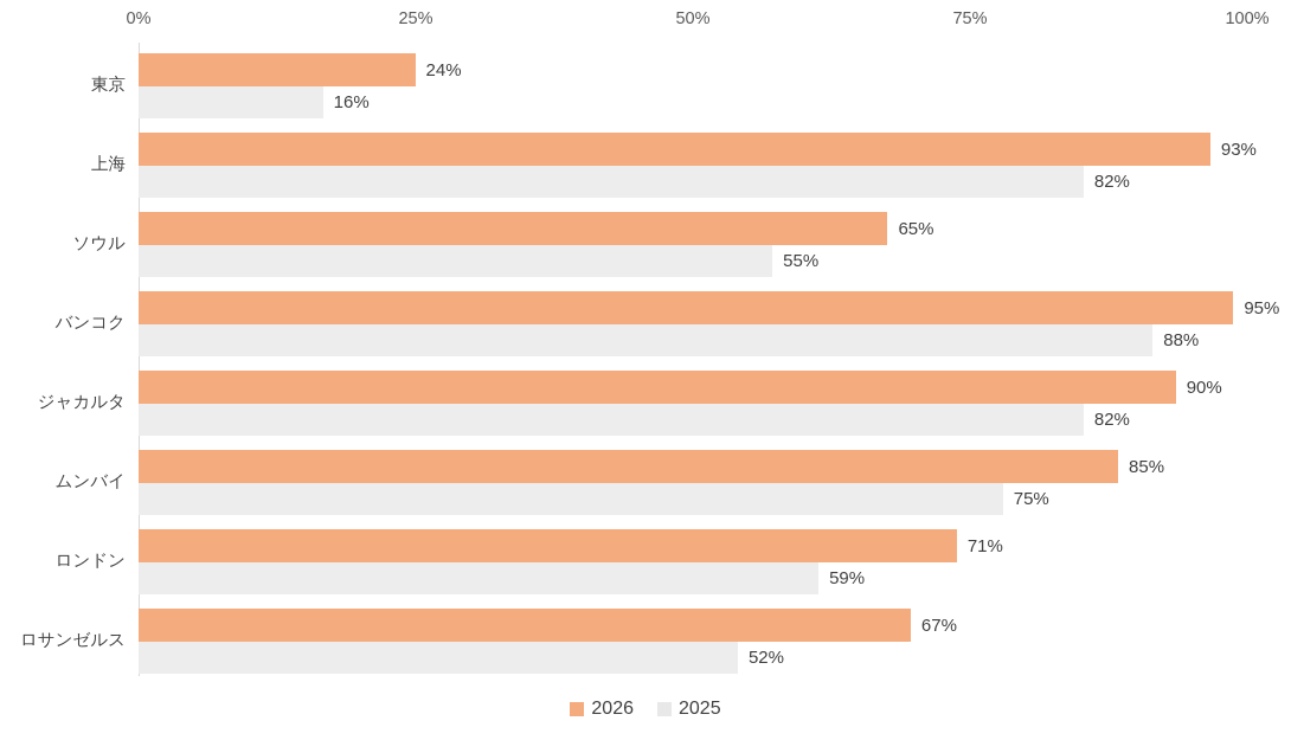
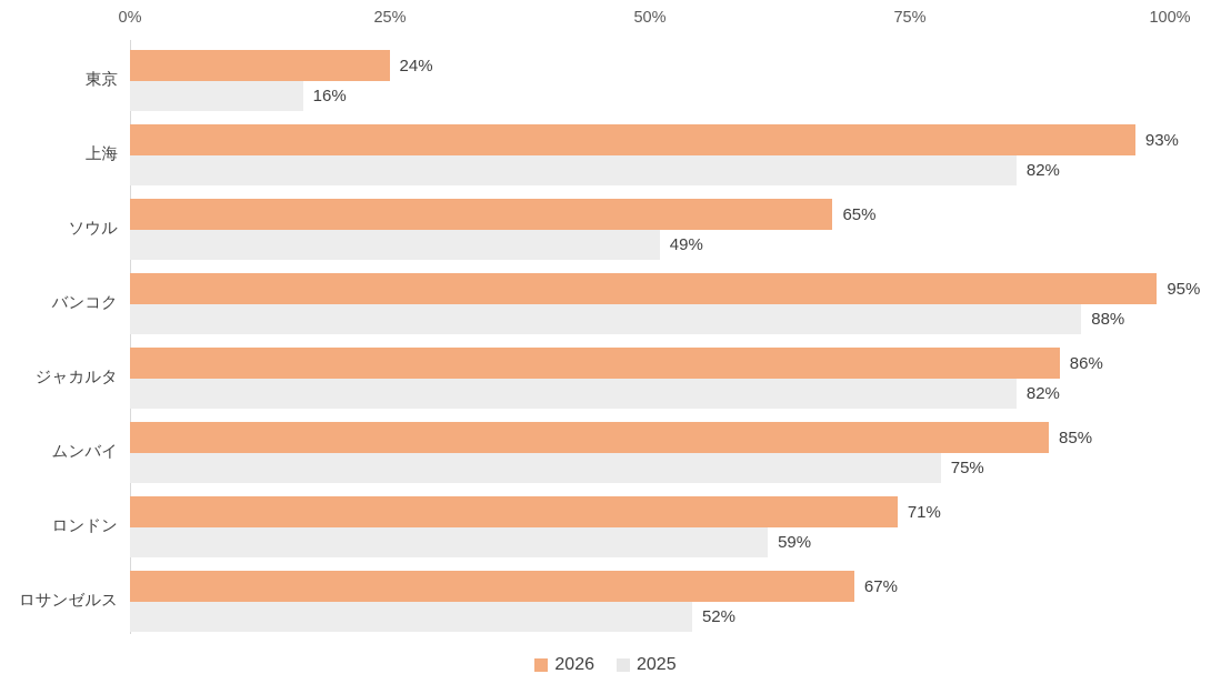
2025/ソウル: 55% -> 49%
2026/ジャカルタ: 90% -> 86%
